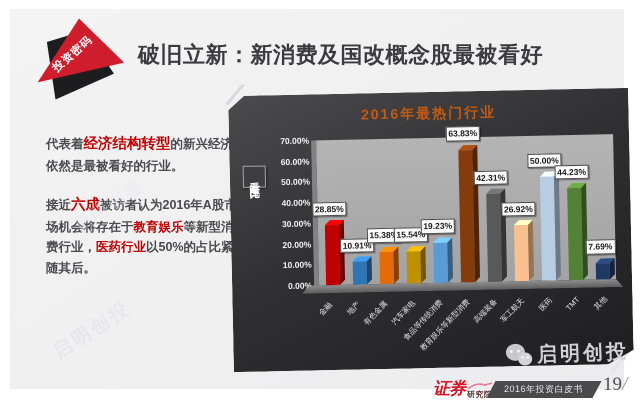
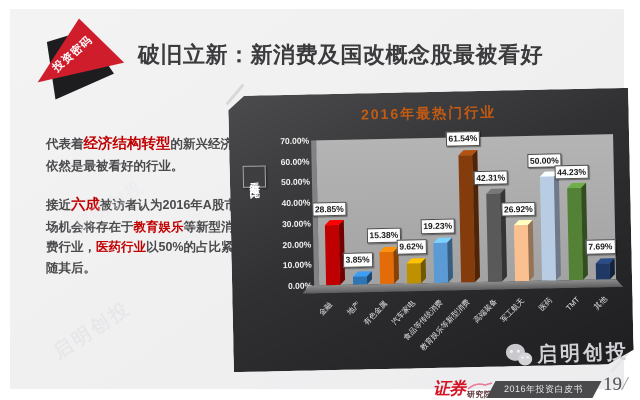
地产: 10.91% -> 3.85%
汽车家电: 15.54% -> 9.62%
教育娱乐等新型消费: 63.83% -> 61.54%
